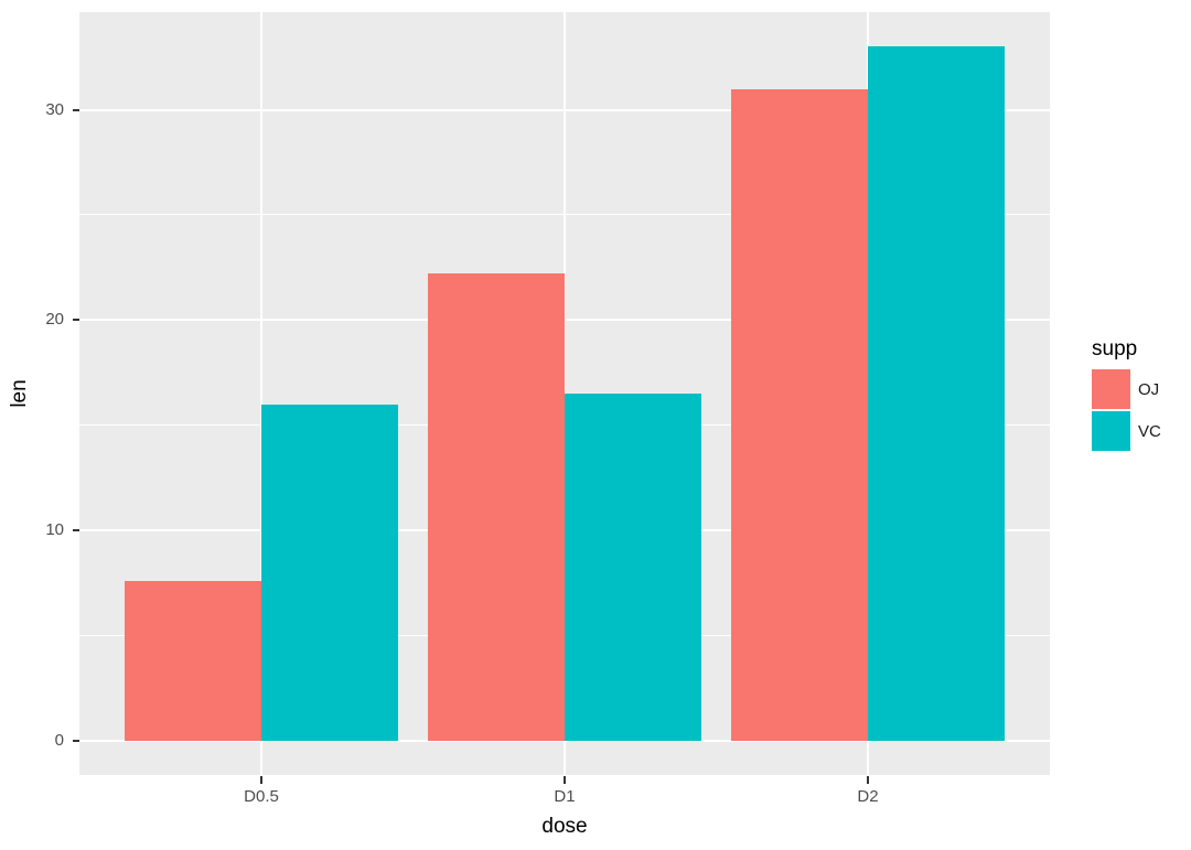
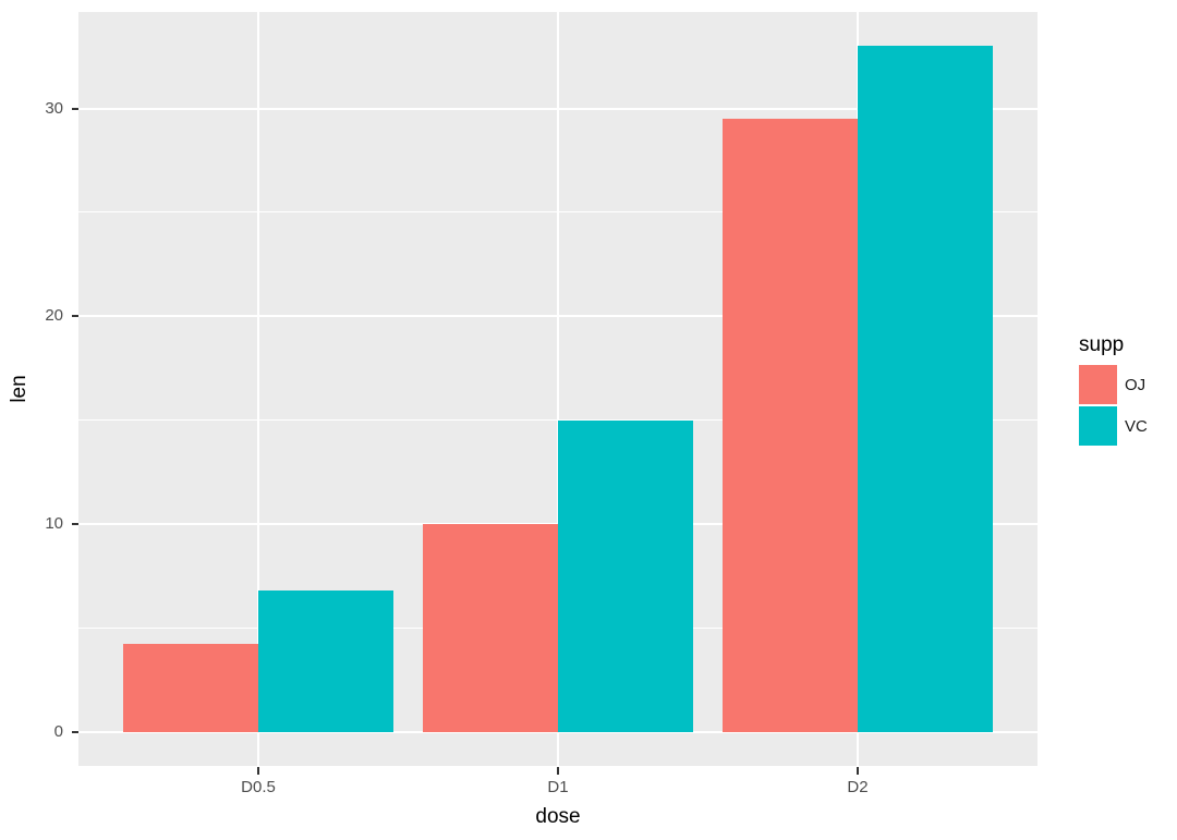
OJ/D0.5: 7.6 -> 4.2
VC/D0.5: 16.0 -> 6.8
OJ/D1: 22.2 -> 10.0
VC/D1: 16.5 -> 15.0
OJ/D2: 31.0 -> 29.5
